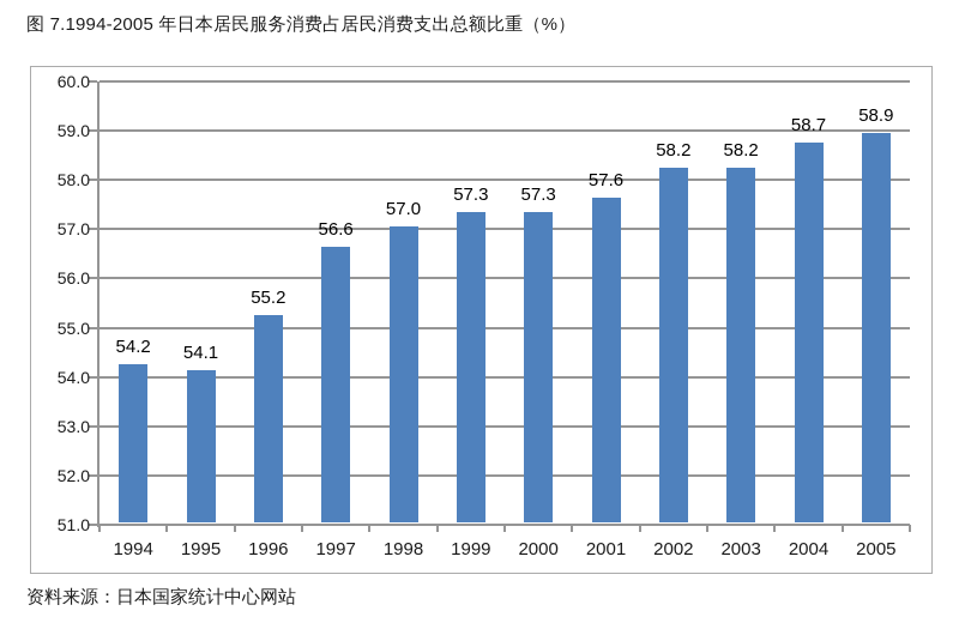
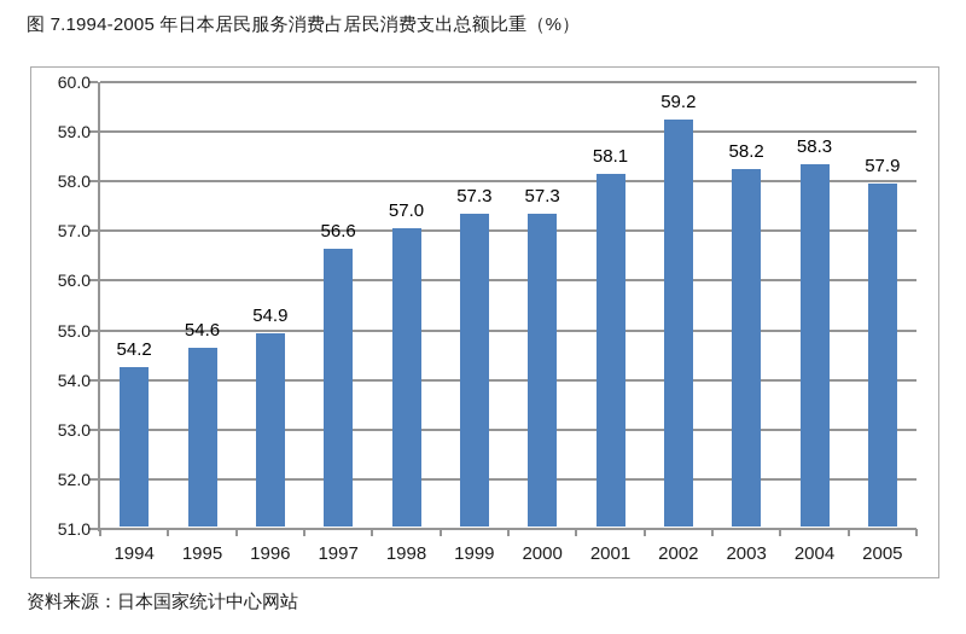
1995: 54.1 -> 54.6
1996: 55.2 -> 54.9
2001: 57.6 -> 58.1
2002: 58.2 -> 59.2
2004: 58.7 -> 58.3
2005: 58.9 -> 57.9
